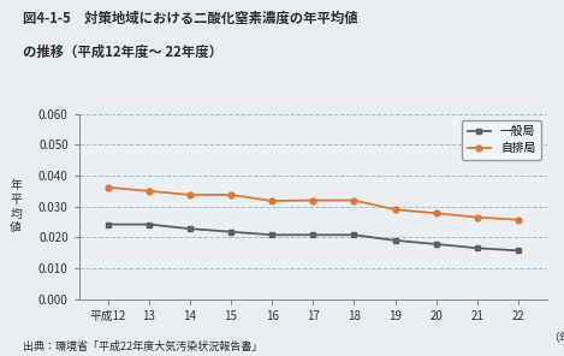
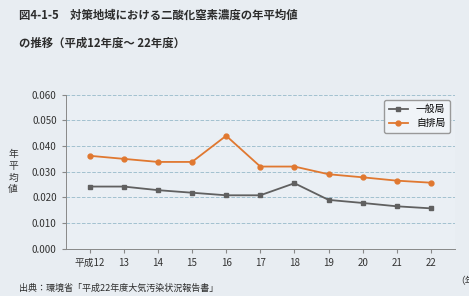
自排局/16: 0.0318 -> 0.0440
一般局/18: 0.0208 -> 0.0255
